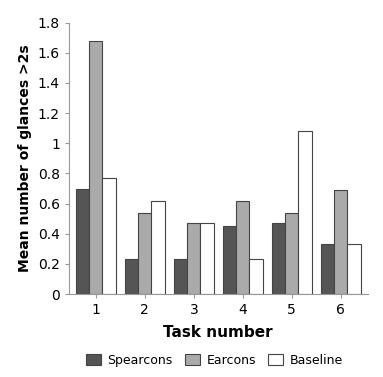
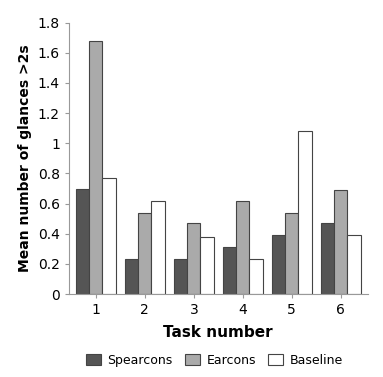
Baseline/3: 0.47 -> 0.38
Spearcons/4: 0.45 -> 0.31
Spearcons/5: 0.47 -> 0.39
Spearcons/6: 0.33 -> 0.47
Baseline/6: 0.33 -> 0.39
